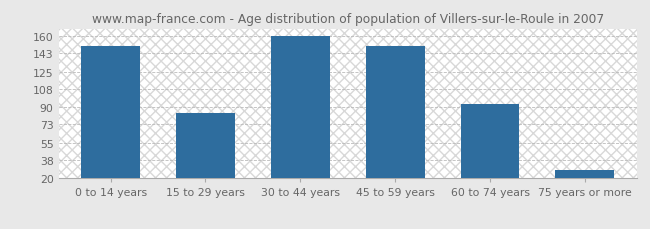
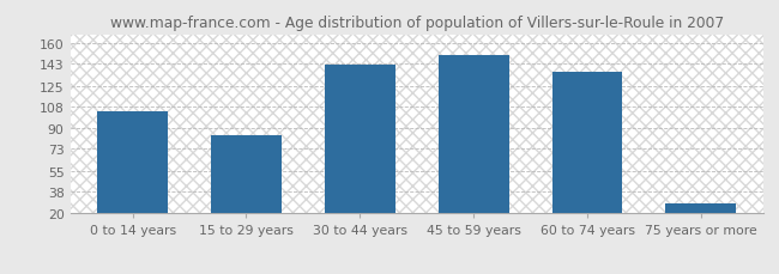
0 to 14 years: 150 -> 104
30 to 44 years: 160 -> 142
60 to 74 years: 93 -> 136
